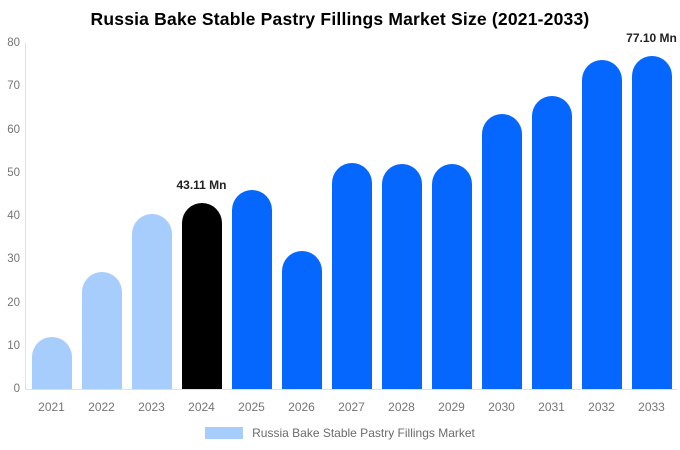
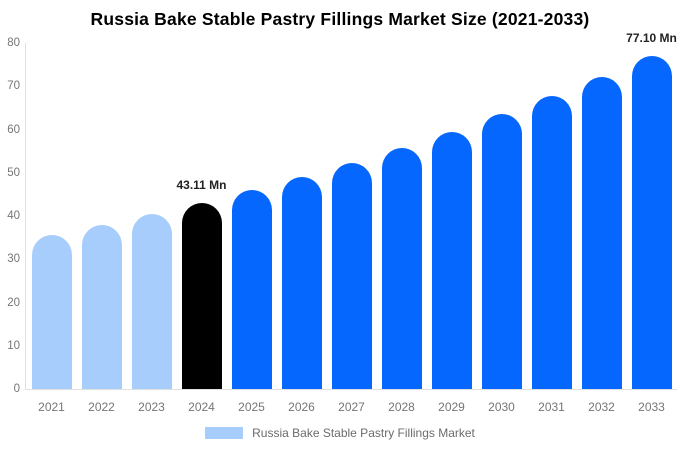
2021: 12 -> 36
2022: 27 -> 38
2026: 32 -> 49
2028: 52 -> 56
2029: 52 -> 60
2032: 76 -> 72
